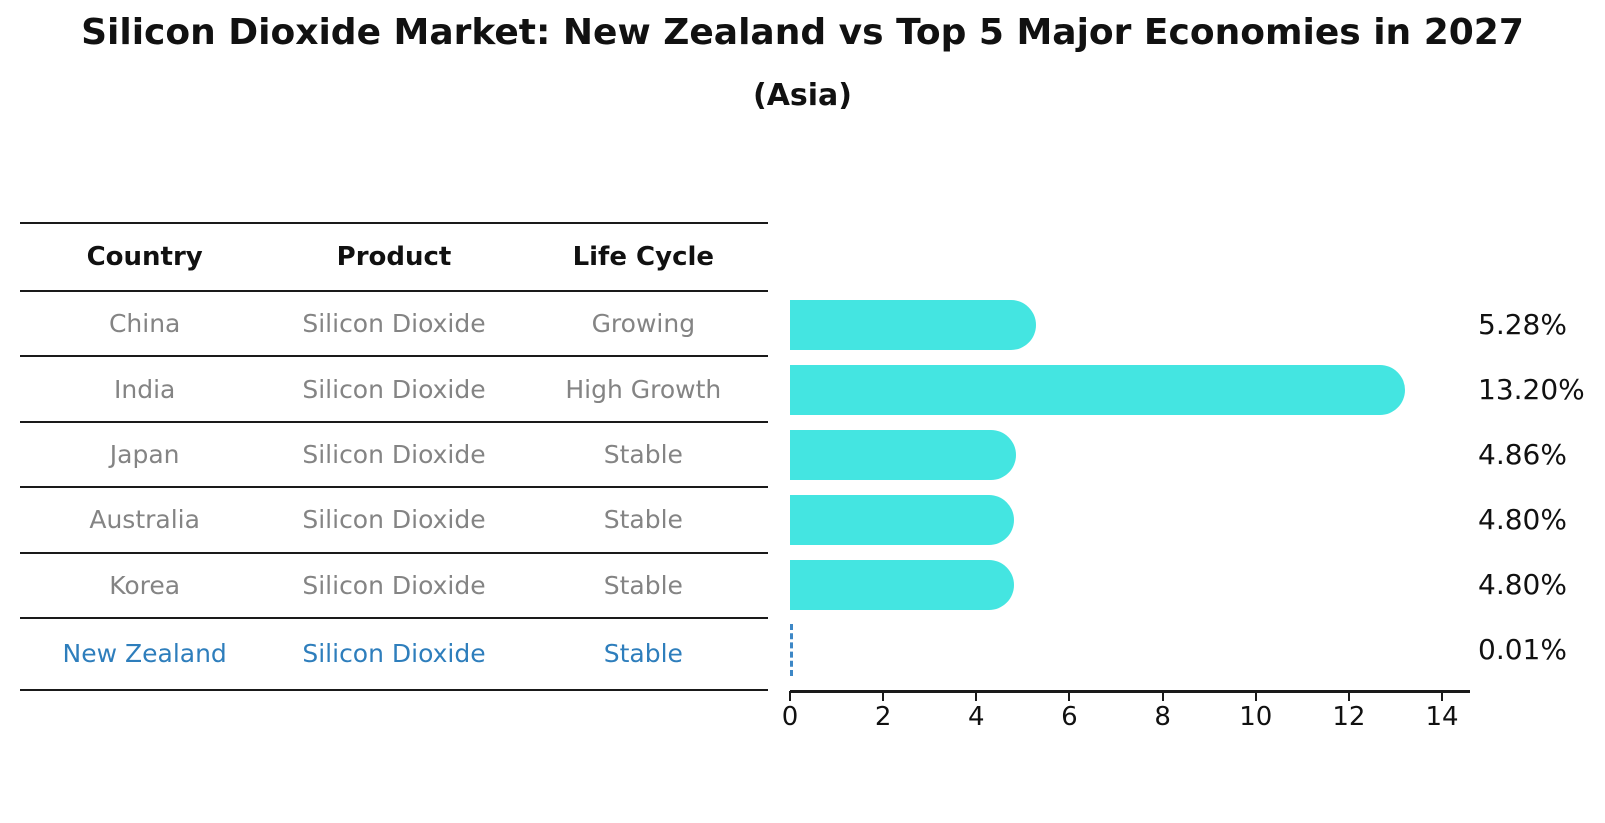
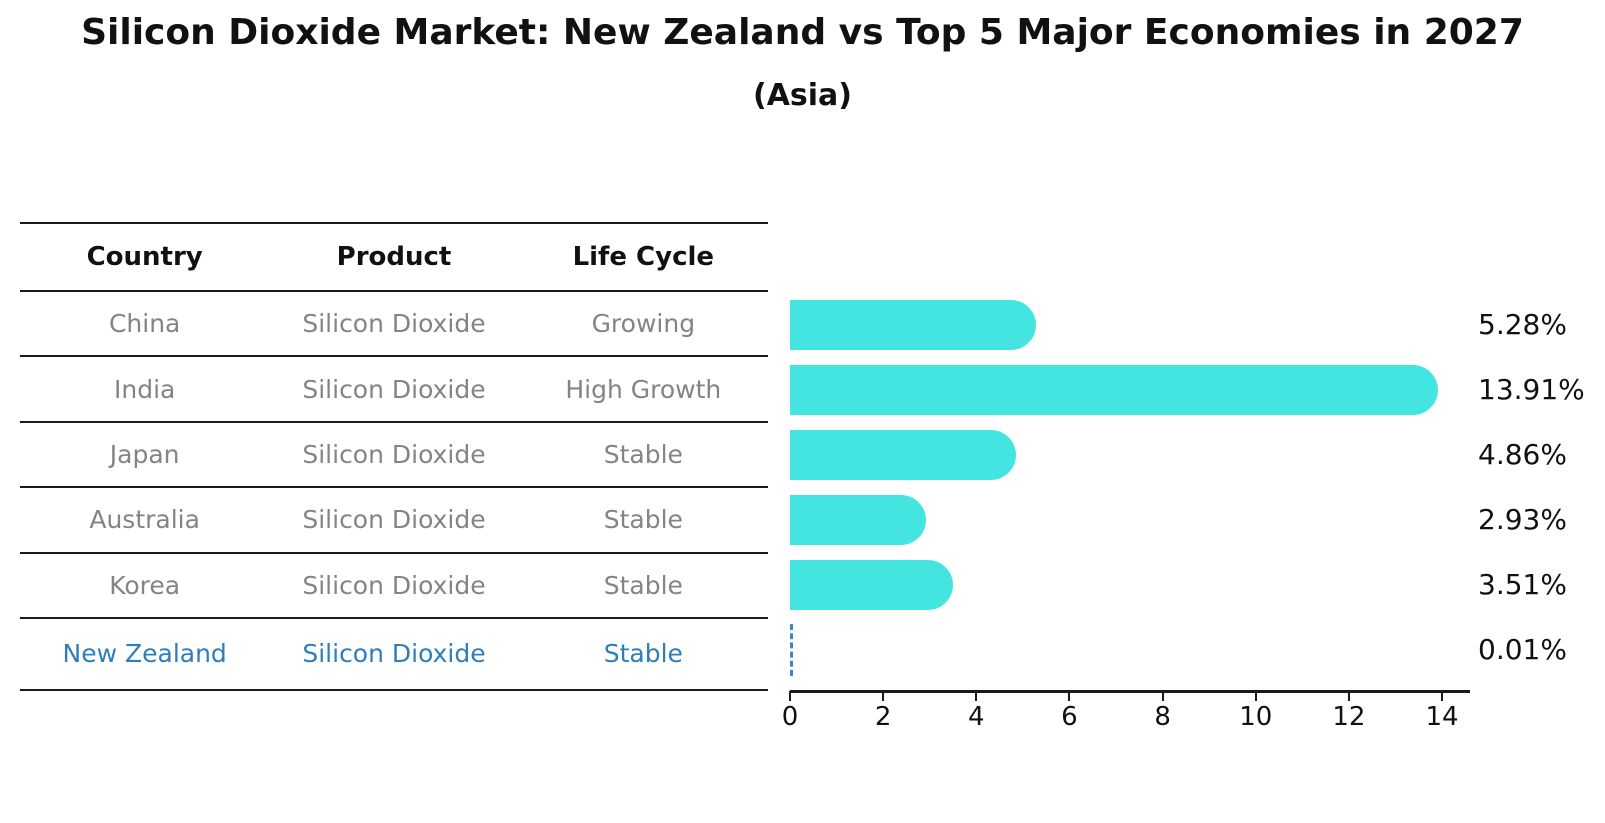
India: 13.20% -> 13.91%
Australia: 4.80% -> 2.93%
Korea: 4.80% -> 3.51%
